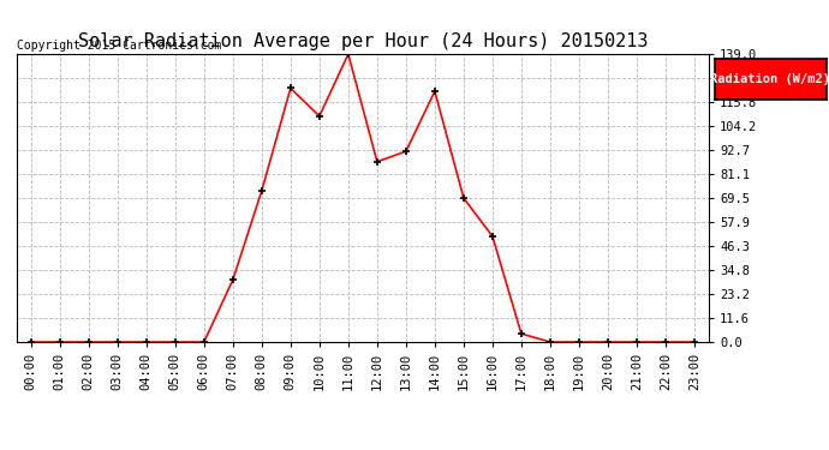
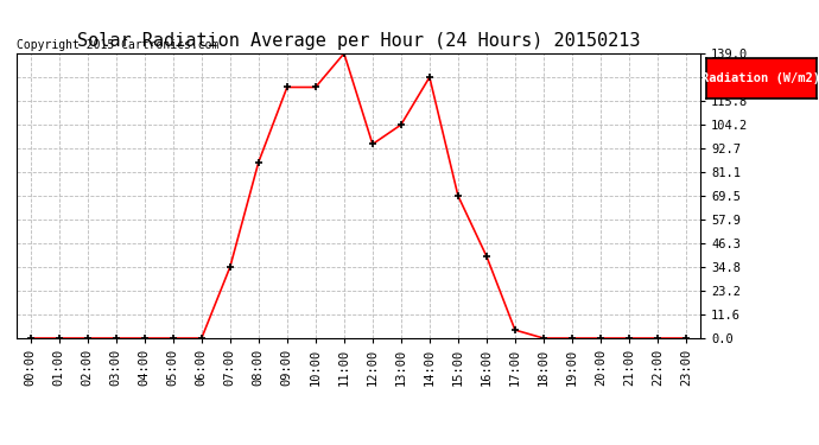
07:00: 30 -> 35
08:00: 73 -> 86
10:00: 109 -> 122
12:00: 87 -> 95
13:00: 92 -> 104
14:00: 121 -> 127
16:00: 51 -> 40
